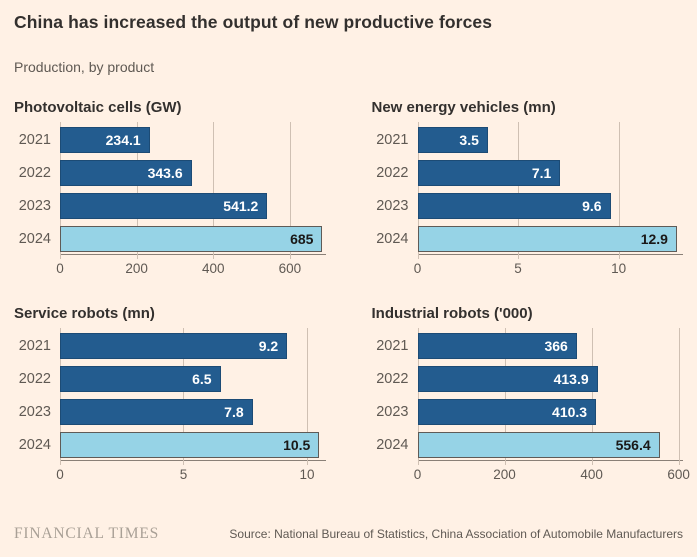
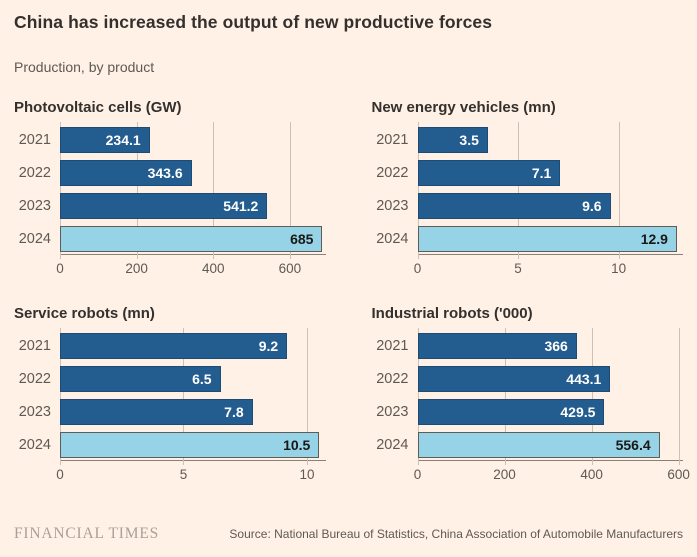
Industrial robots ('000)/2022: 413.9 -> 443.1
Industrial robots ('000)/2023: 410.3 -> 429.5
